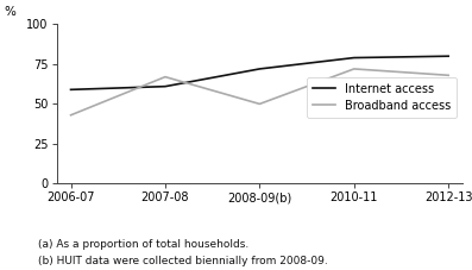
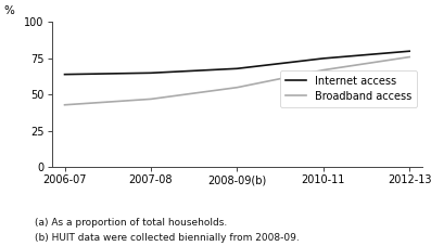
Internet access/2006-07: 59 -> 64
Internet access/2007-08: 61 -> 65
Broadband access/2007-08: 67 -> 47
Internet access/2008-09(b): 72 -> 68
Broadband access/2008-09(b): 50 -> 55
Internet access/2010-11: 79 -> 75
Broadband access/2010-11: 72 -> 67
Broadband access/2012-13: 68 -> 76
